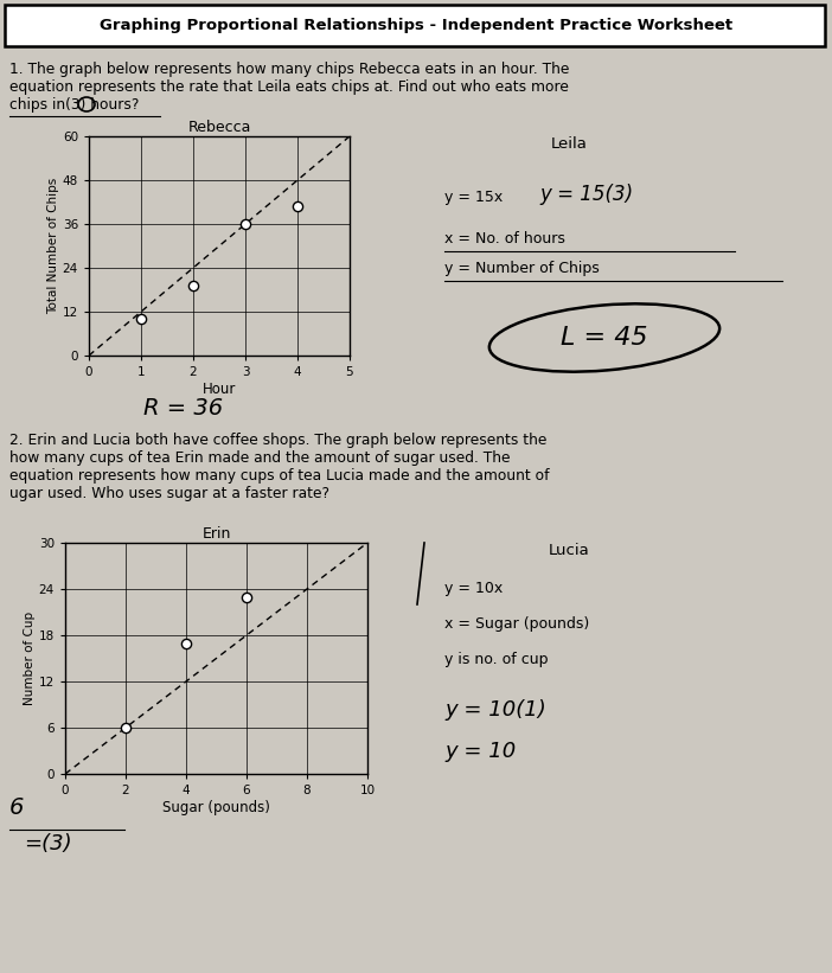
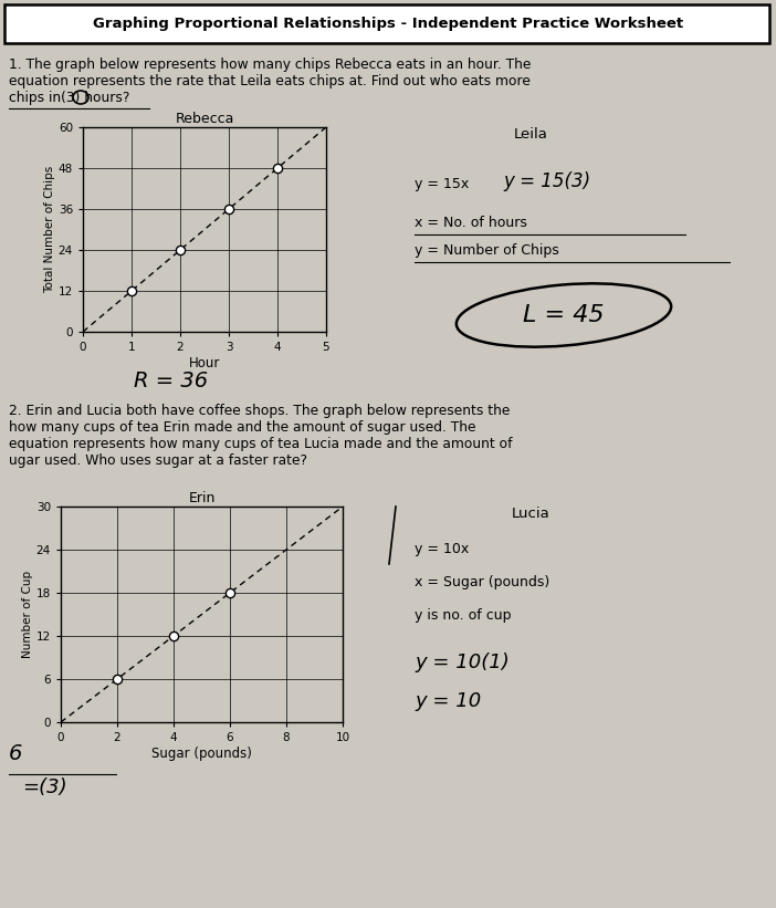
Rebecca/1: 10 -> 12
Rebecca/2: 19 -> 24
Rebecca/4: 41 -> 48
Erin/4: 17 -> 12
Erin/6: 23 -> 18
